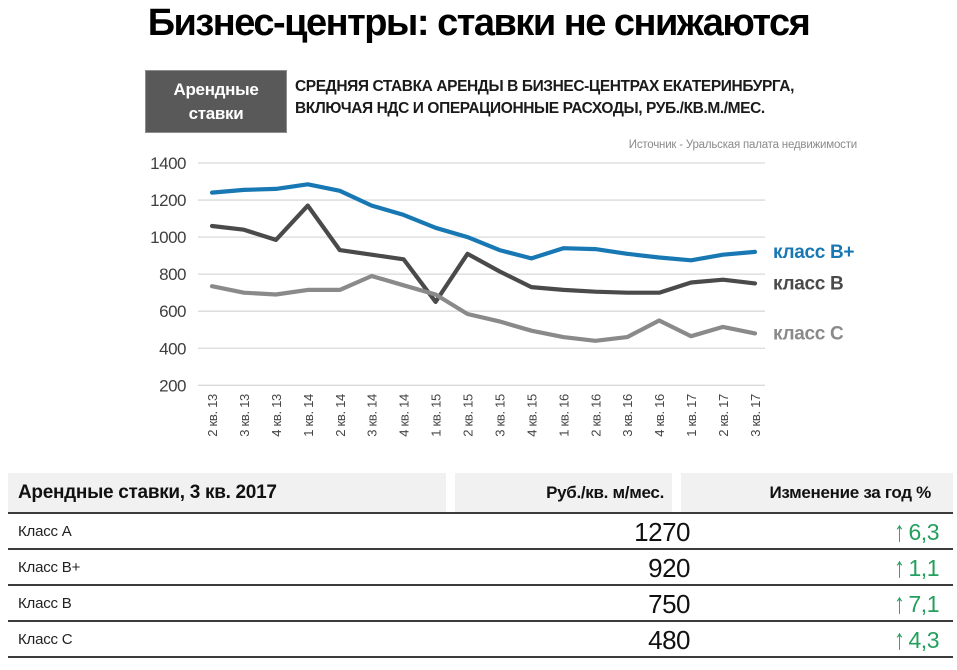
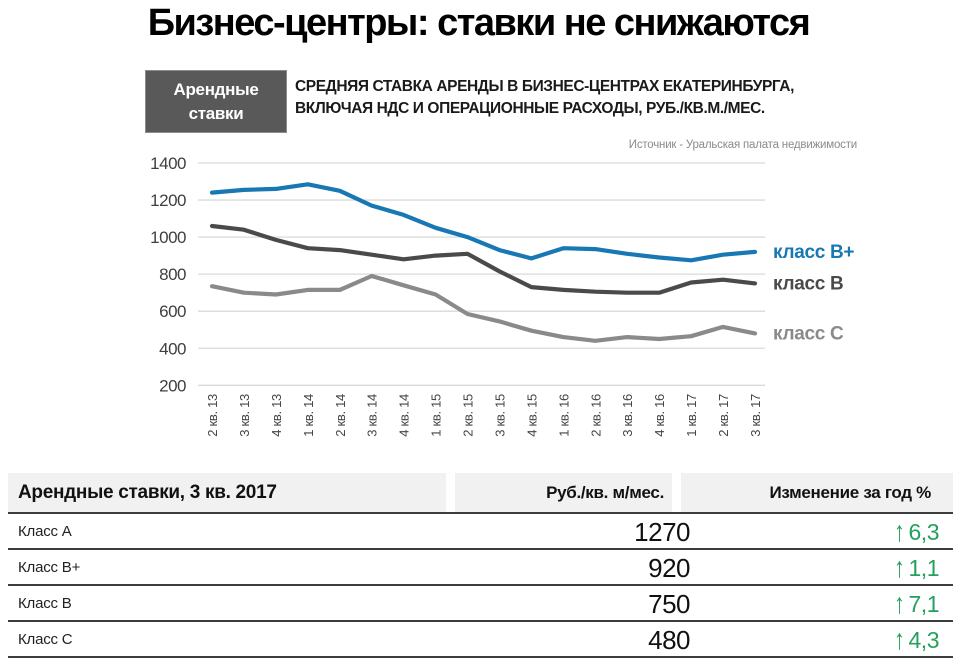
класс B/1 кв. 14: 1170 -> 940
класс B/1 кв. 15: 650 -> 900
класс C/4 кв. 16: 550 -> 450
